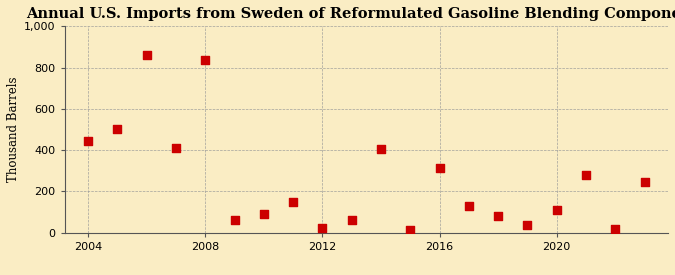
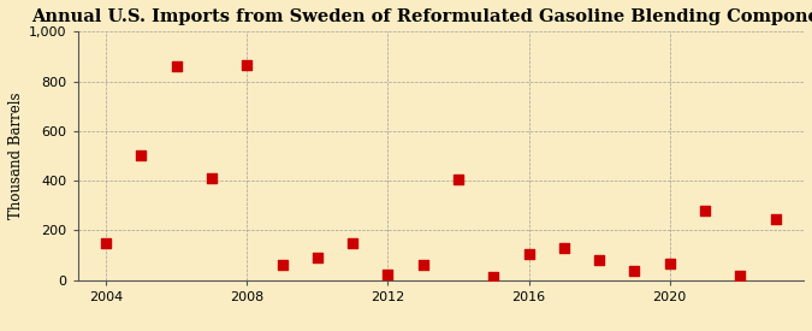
2004: 445 -> 150
2008: 835 -> 865
2016: 315 -> 105
2020: 110 -> 65
